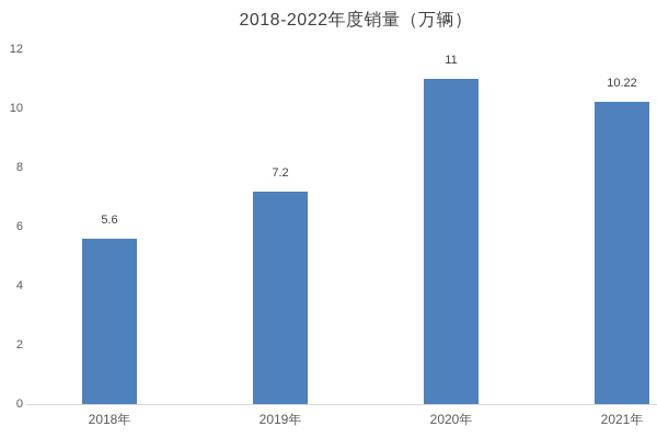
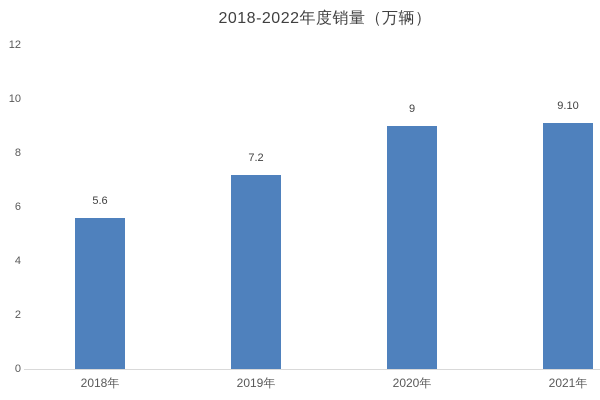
2020年: 11 -> 9
2021年: 10.22 -> 9.10
